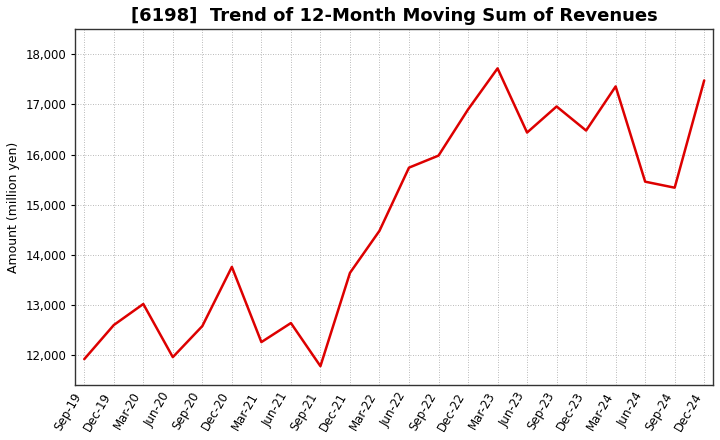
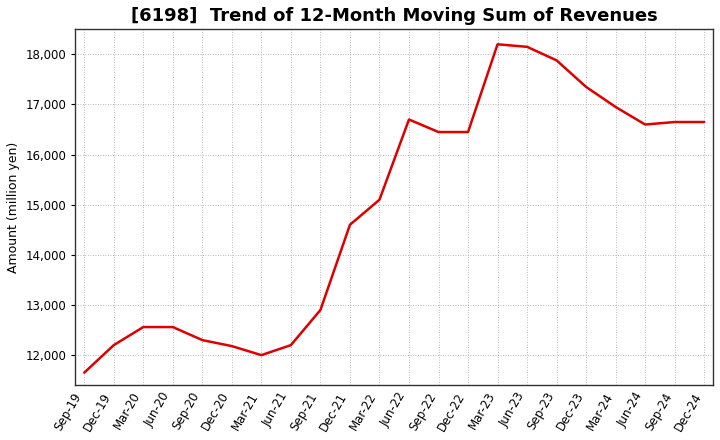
Sep-19: 11,920 -> 11,650
Dec-19: 12,600 -> 12,200
Mar-20: 13,020 -> 12,560
Jun-20: 11,960 -> 12,560
Sep-20: 12,580 -> 12,300
Dec-20: 13,760 -> 12,180
Mar-21: 12,260 -> 12,000
Jun-21: 12,640 -> 12,200
Sep-21: 11,780 -> 12,900
Dec-21: 13,640 -> 14,600
Mar-22: 14,480 -> 15,100
Jun-22: 15,740 -> 16,700
Sep-22: 15,980 -> 16,450
Dec-22: 16,900 -> 16,450
Mar-23: 17,720 -> 18,200
Jun-23: 16,440 -> 18,150
Sep-23: 16,960 -> 17,880
Dec-23: 16,480 -> 17,350
Mar-24: 17,360 -> 16,950
Jun-24: 15,460 -> 16,600
Sep-24: 15,340 -> 16,650
Dec-24: 17,480 -> 16,650
